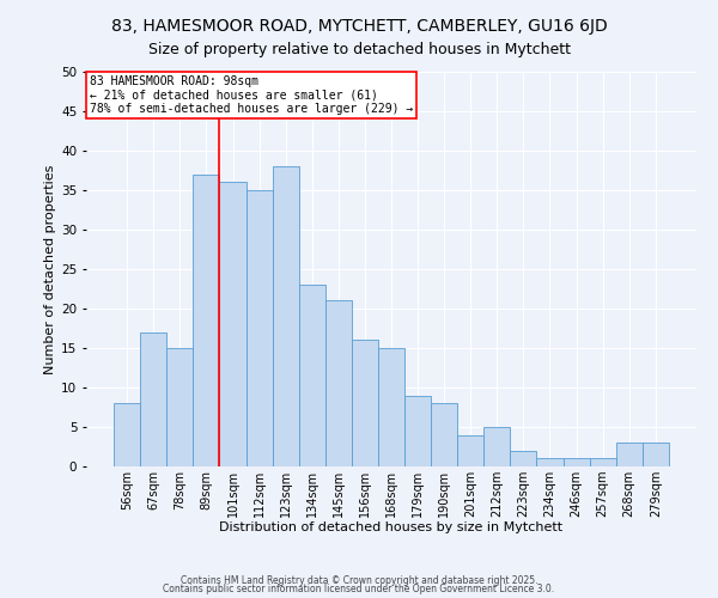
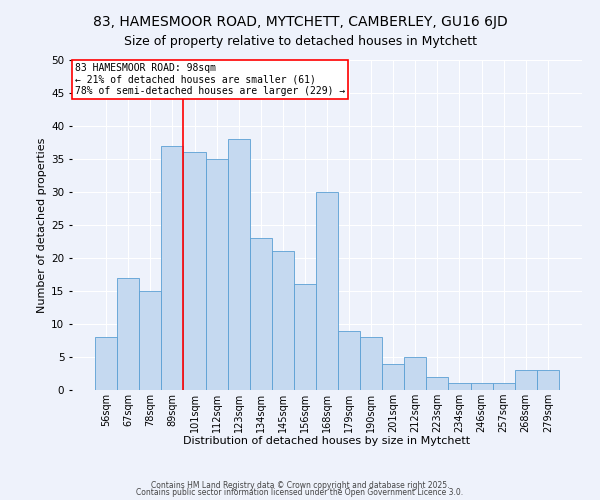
168sqm: 15 -> 30
